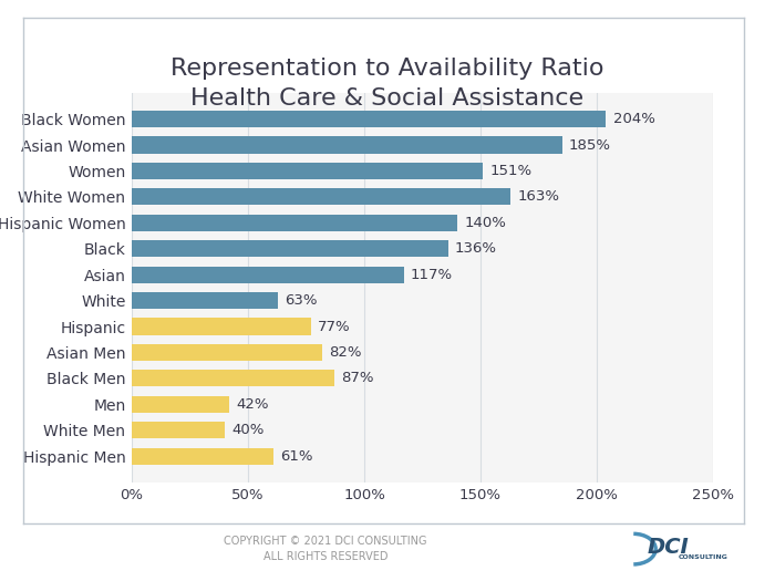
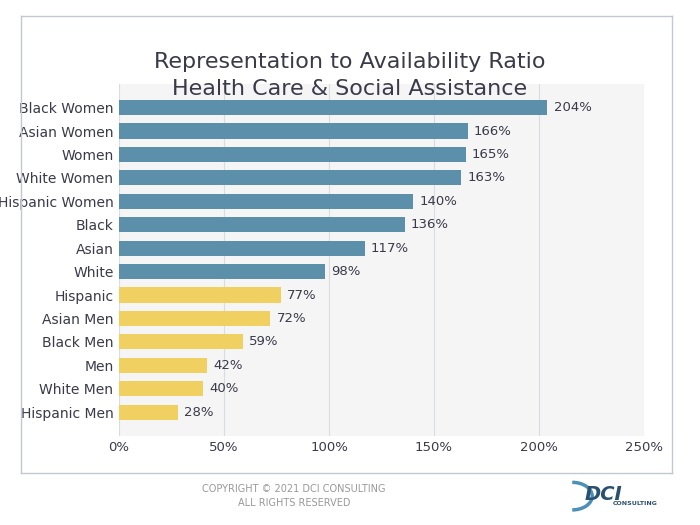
Asian Women: 185% -> 166%
Women: 151% -> 165%
White: 63% -> 98%
Asian Men: 82% -> 72%
Black Men: 87% -> 59%
Hispanic Men: 61% -> 28%
